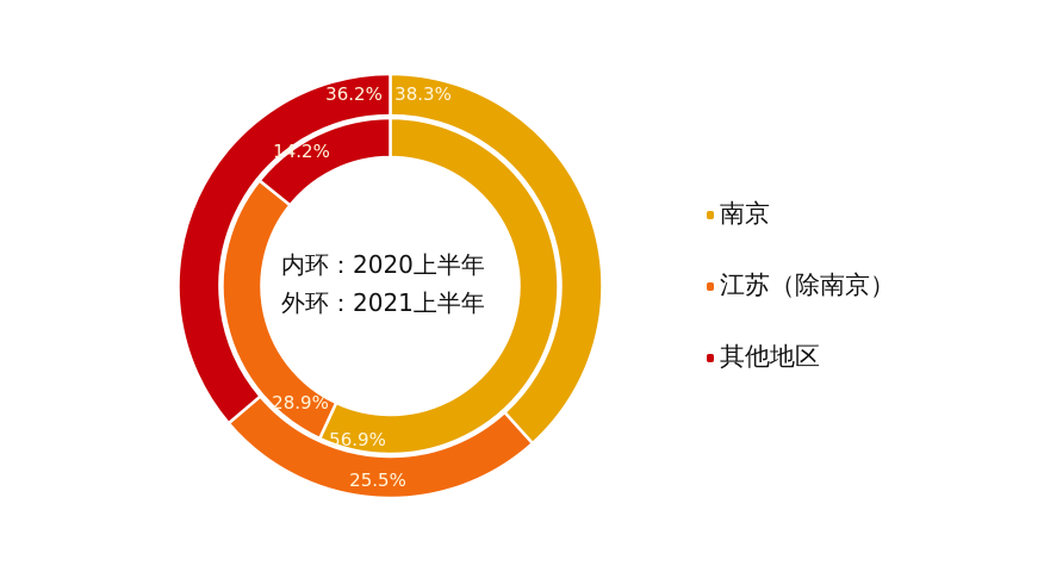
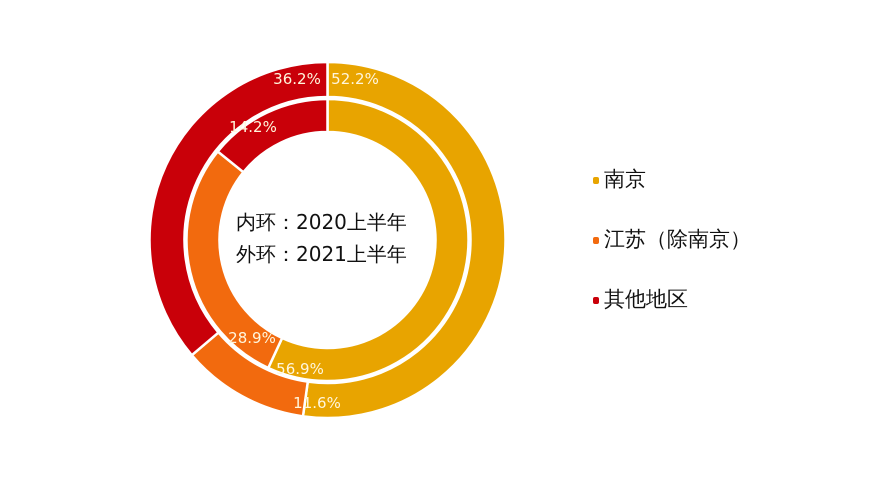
外环：2021上半年/南京: 38.3% -> 52.2%
外环：2021上半年/江苏（除南京）: 25.5% -> 11.6%
